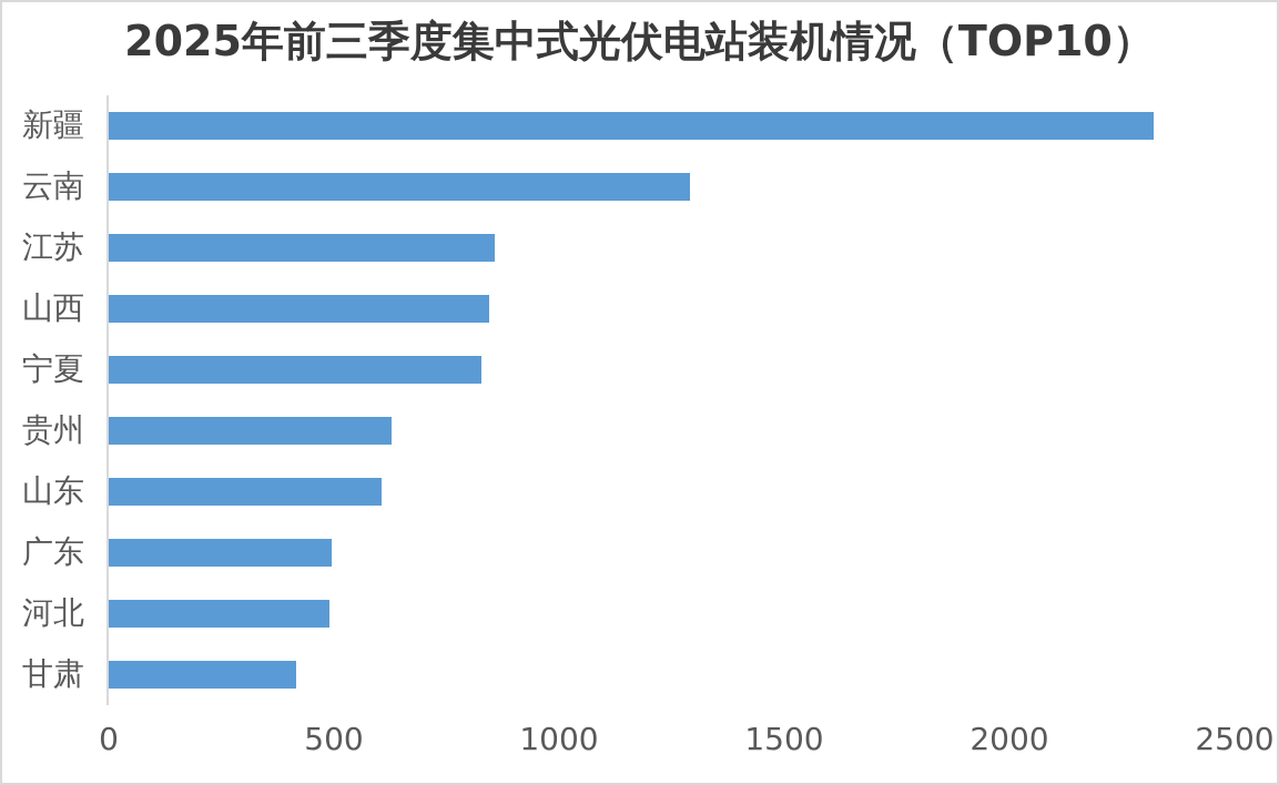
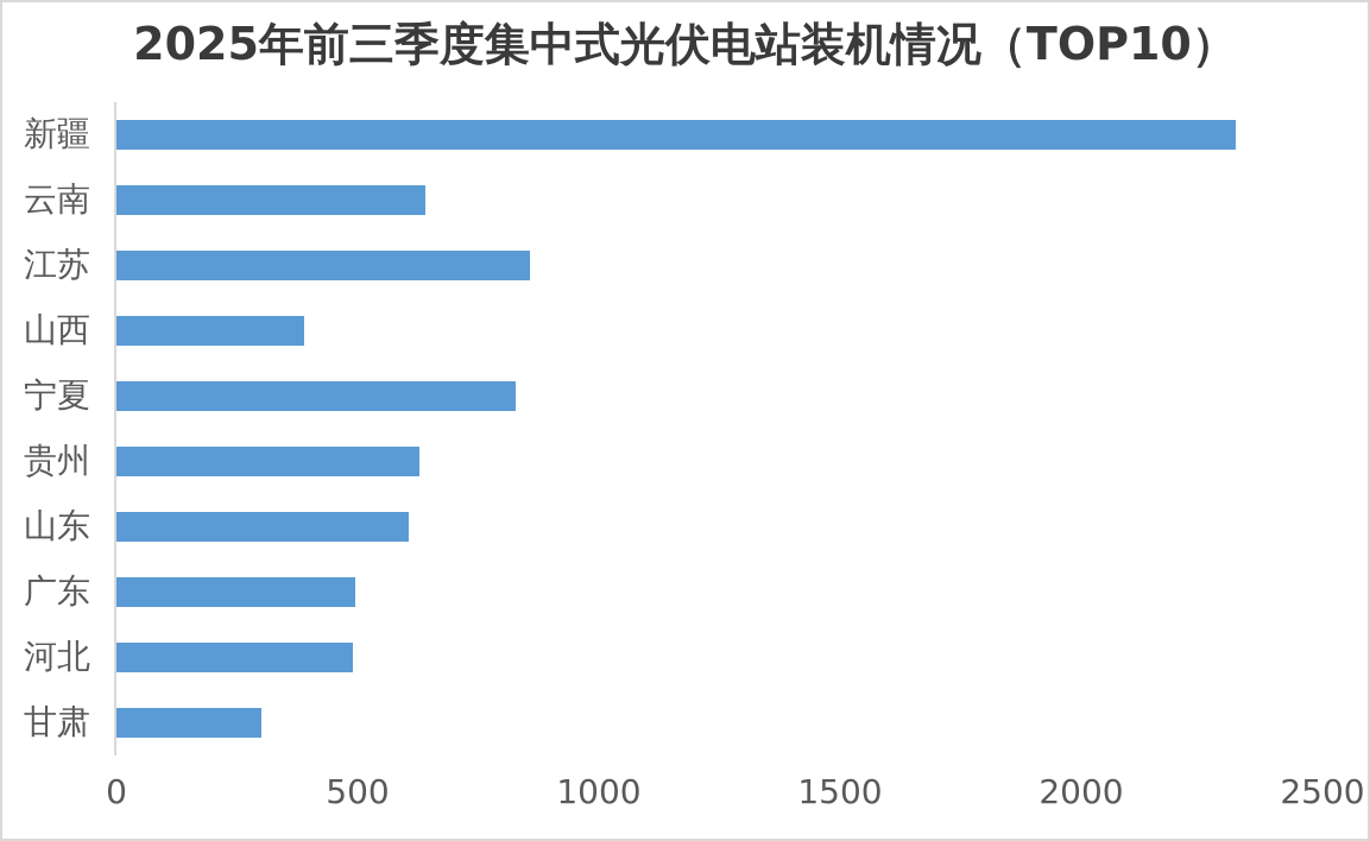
云南: 1290 -> 640
山西: 850 -> 390
甘肃: 420 -> 300
